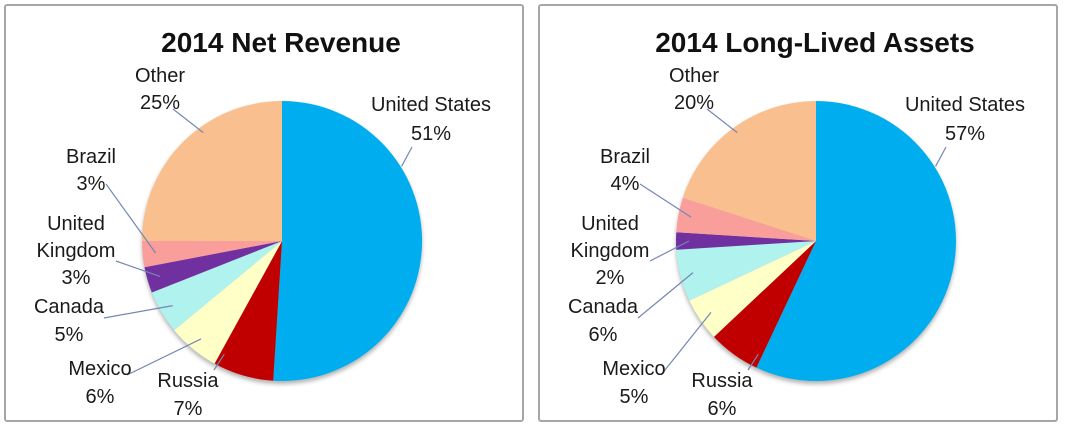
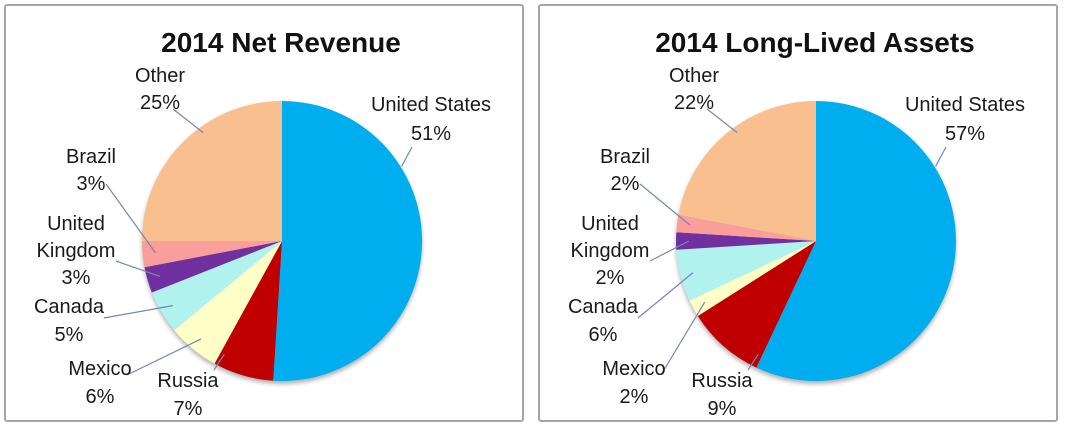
2014 Long-Lived Assets/Russia: 6% -> 9%
2014 Long-Lived Assets/Mexico: 5% -> 2%
2014 Long-Lived Assets/Brazil: 4% -> 2%
2014 Long-Lived Assets/Other: 20% -> 22%
